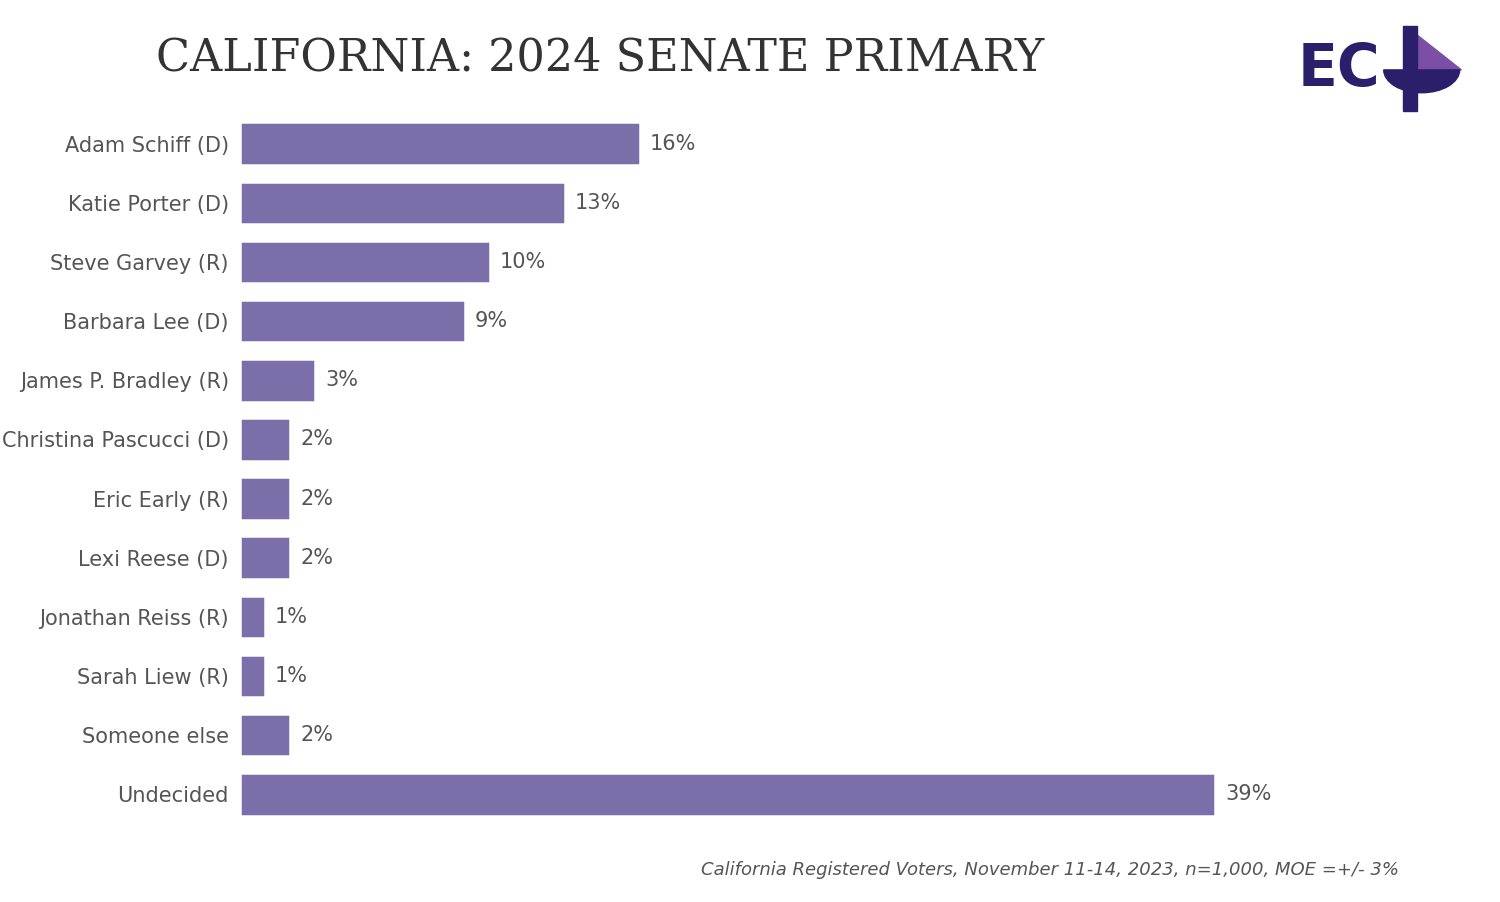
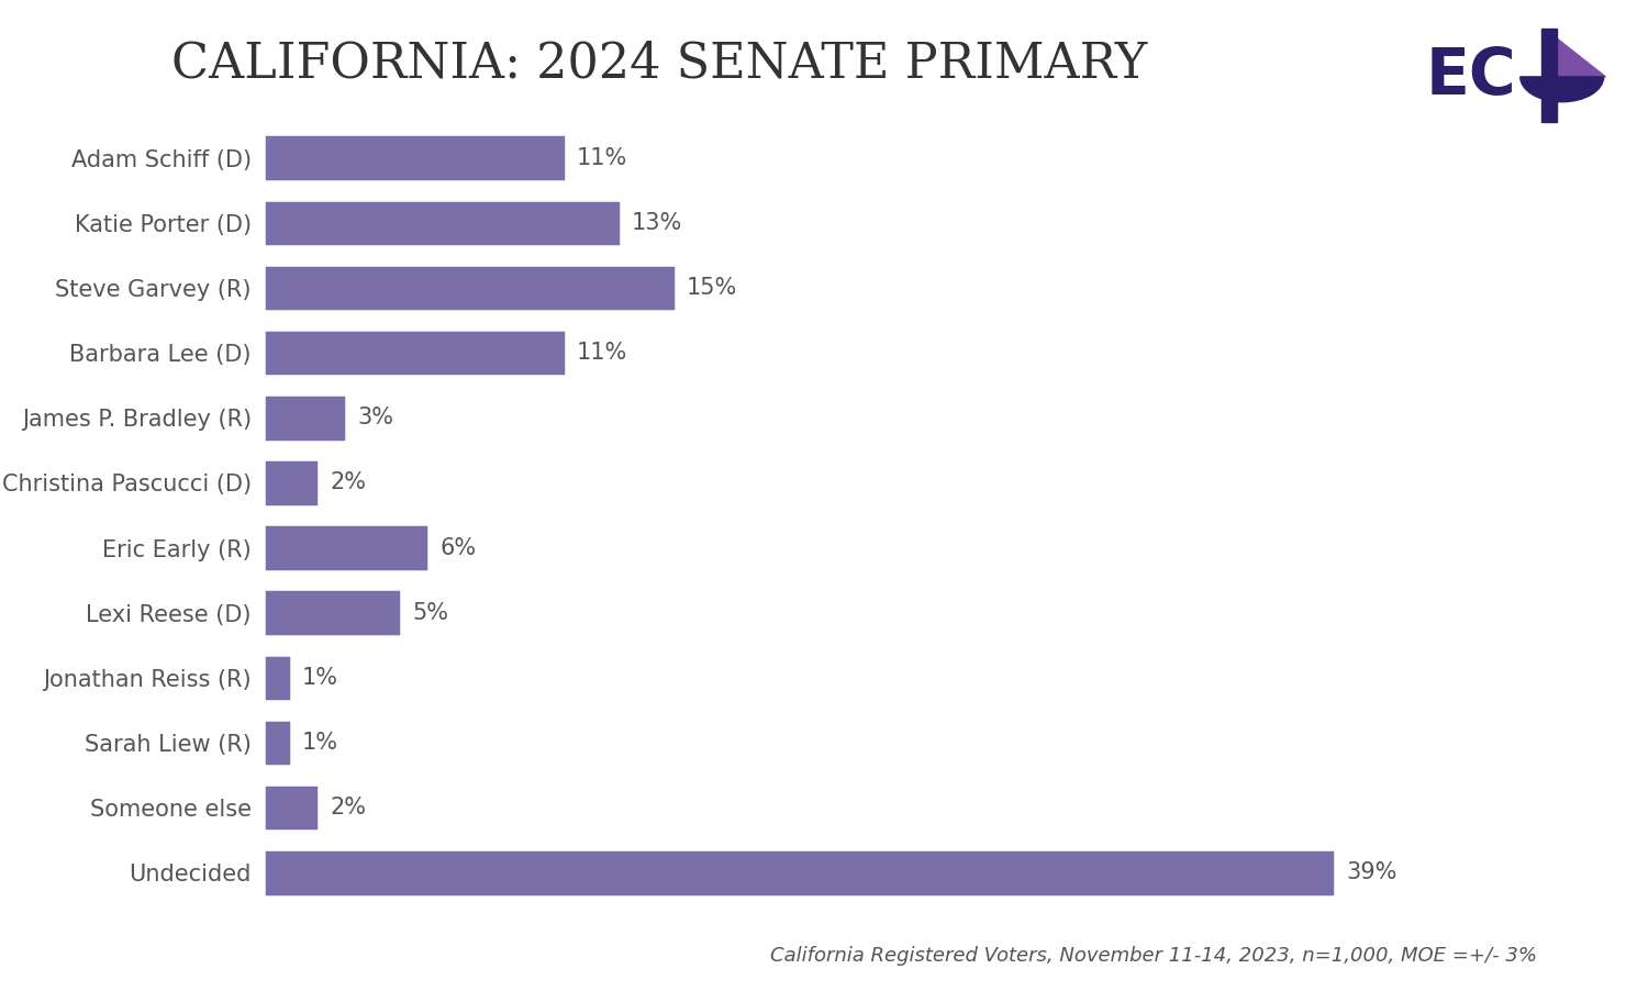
Adam Schiff (D): 16% -> 11%
Steve Garvey (R): 10% -> 15%
Barbara Lee (D): 9% -> 11%
Eric Early (R): 2% -> 6%
Lexi Reese (D): 2% -> 5%
